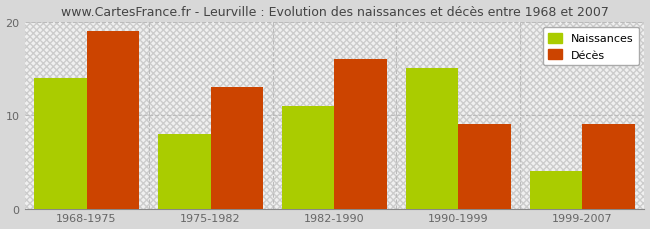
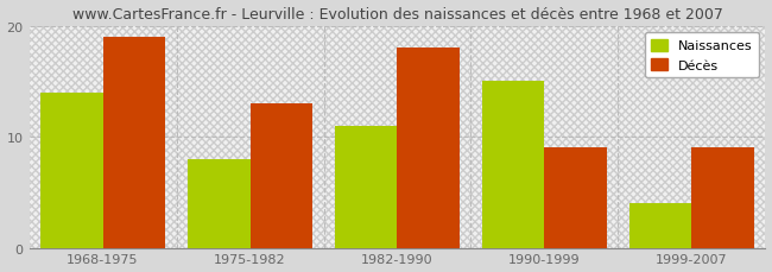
Décès/1982-1990: 16 -> 18
